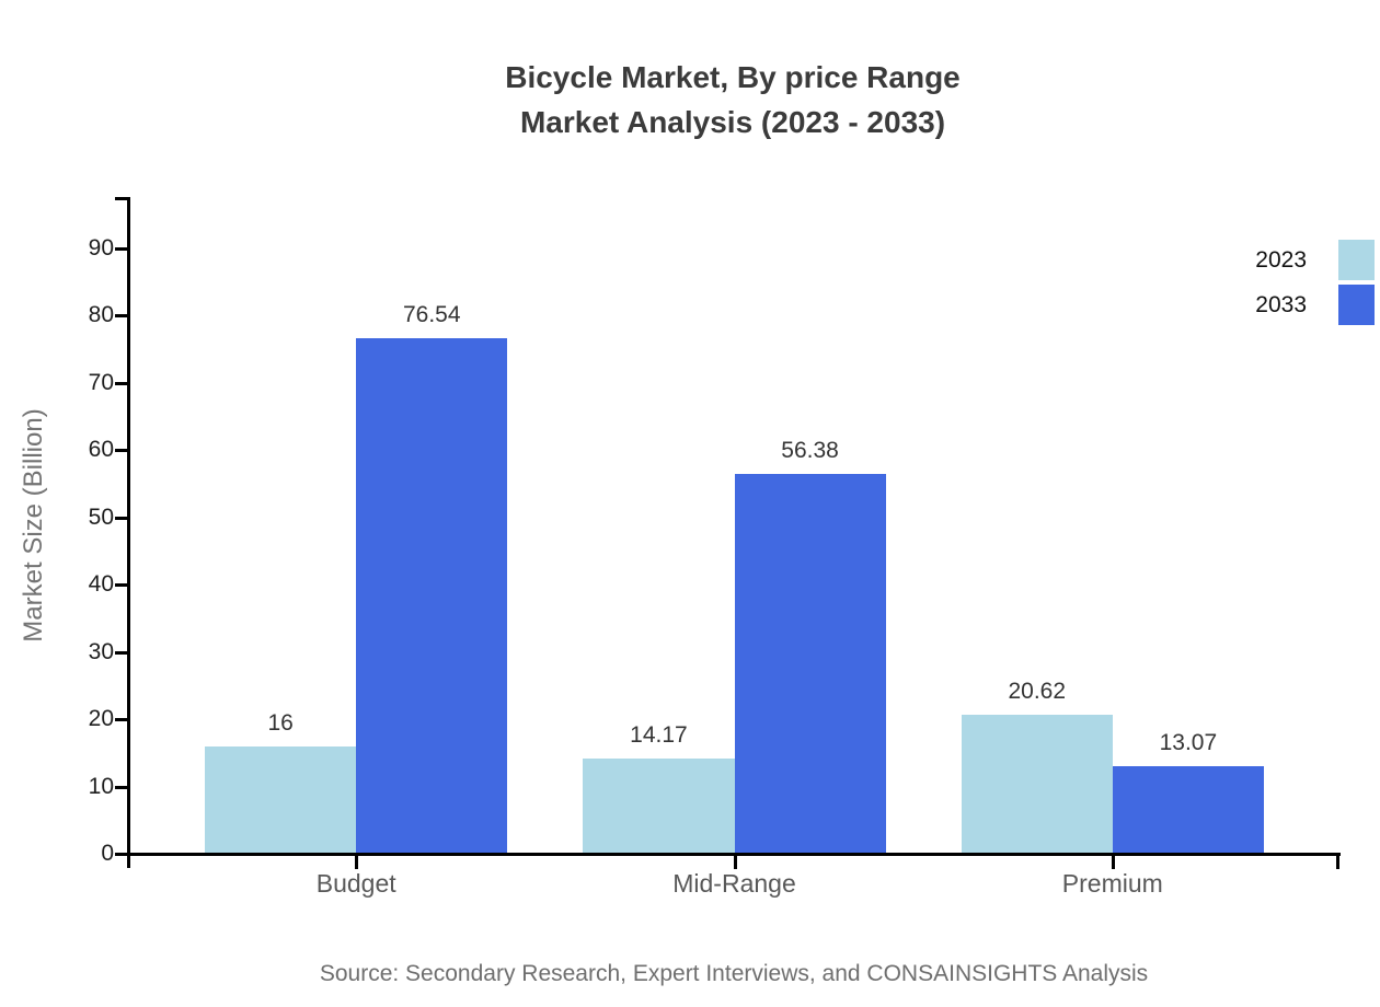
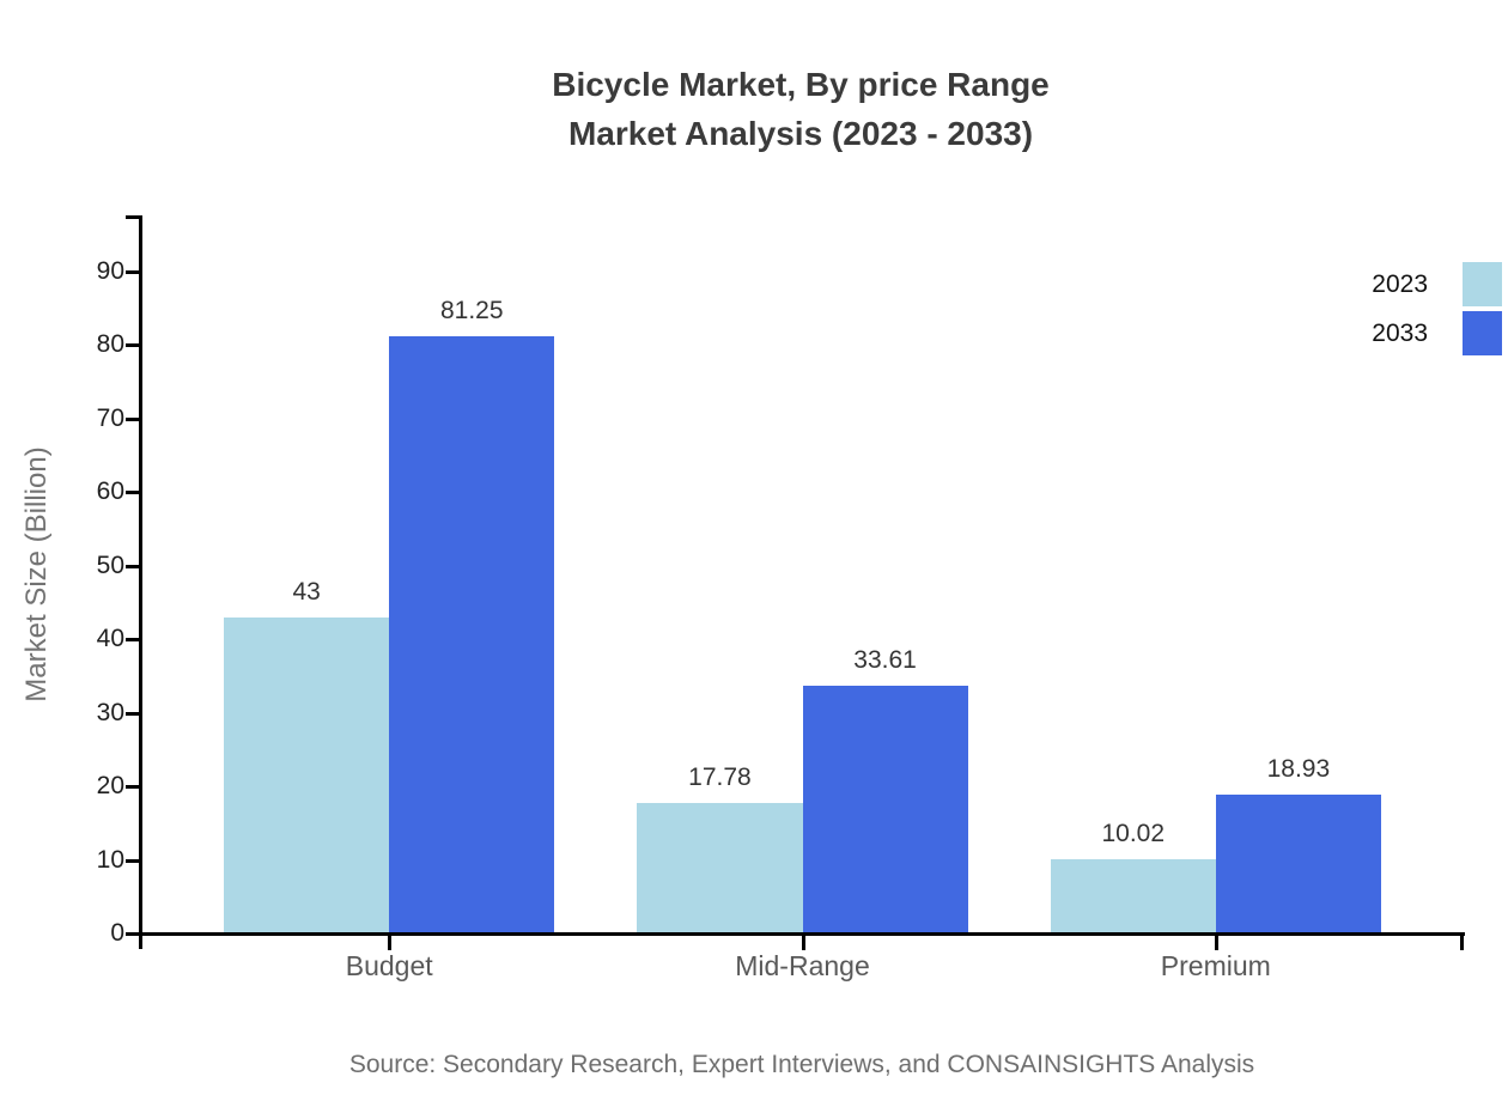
2023/Budget: 16 -> 43
2033/Budget: 76.54 -> 81.25
2023/Mid-Range: 14.17 -> 17.78
2033/Mid-Range: 56.38 -> 33.61
2023/Premium: 20.62 -> 10.02
2033/Premium: 13.07 -> 18.93
